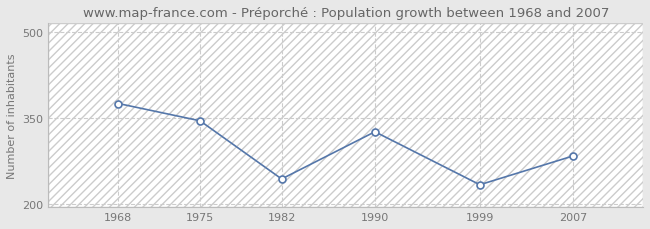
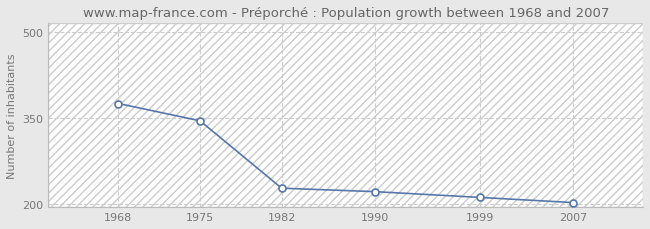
1982: 244 -> 228
1990: 326 -> 222
1999: 234 -> 212
2007: 284 -> 203
